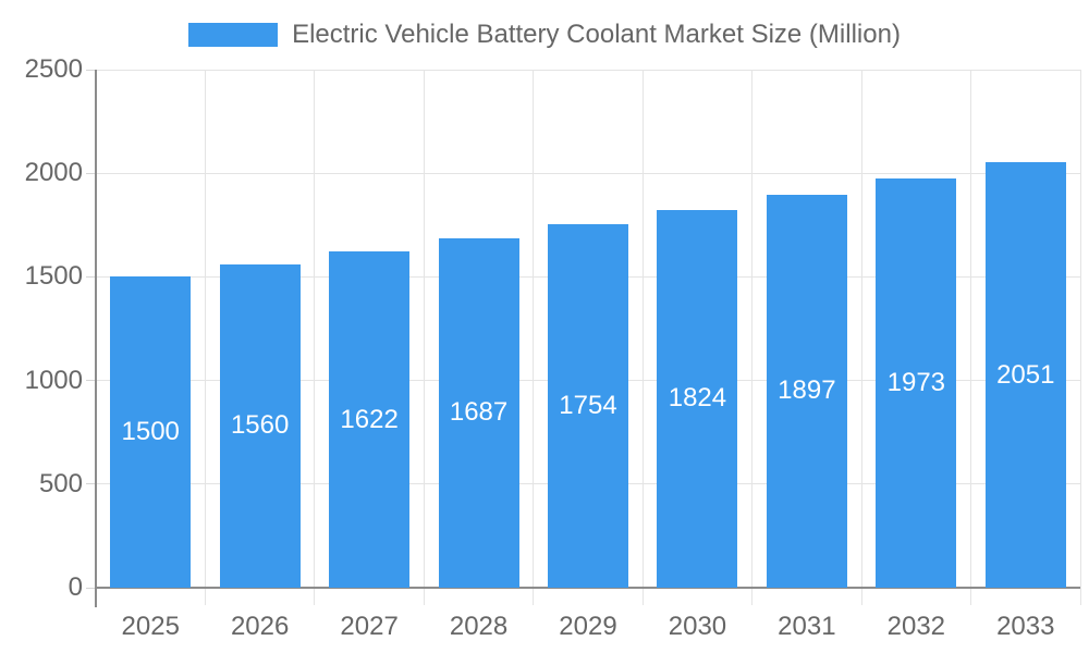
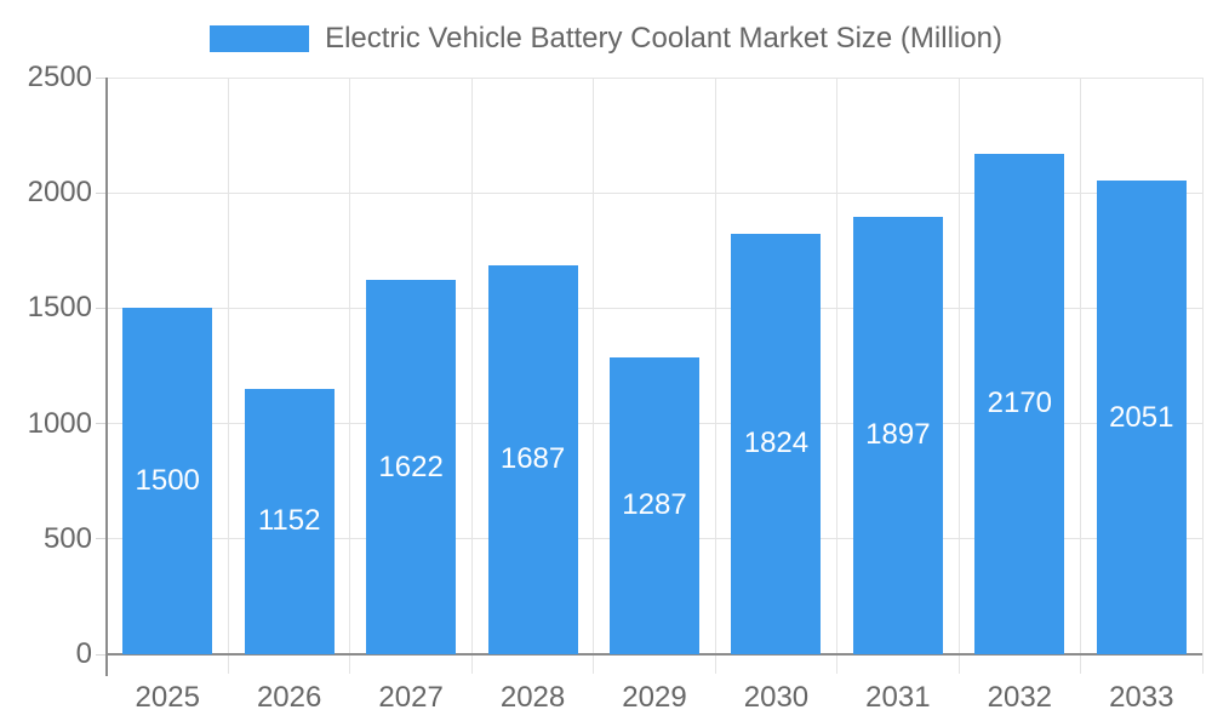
2026: 1560 -> 1152
2029: 1754 -> 1287
2032: 1973 -> 2170
